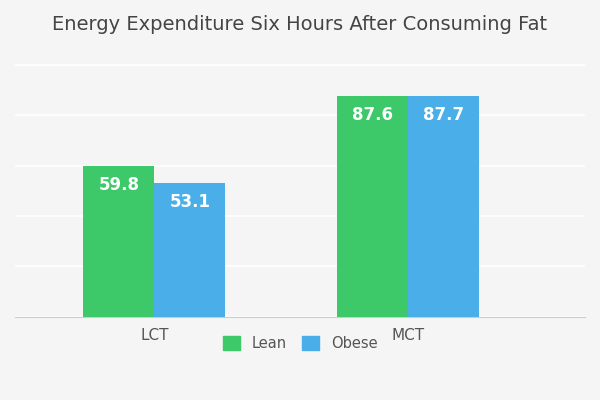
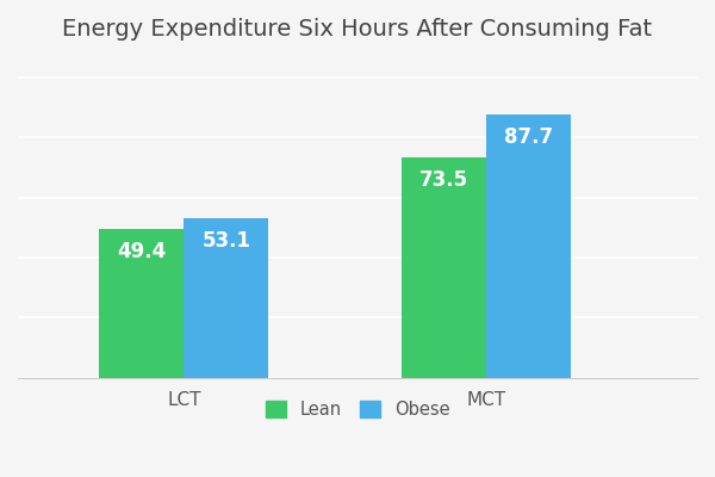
Lean/LCT: 59.8 -> 49.4
Lean/MCT: 87.6 -> 73.5
